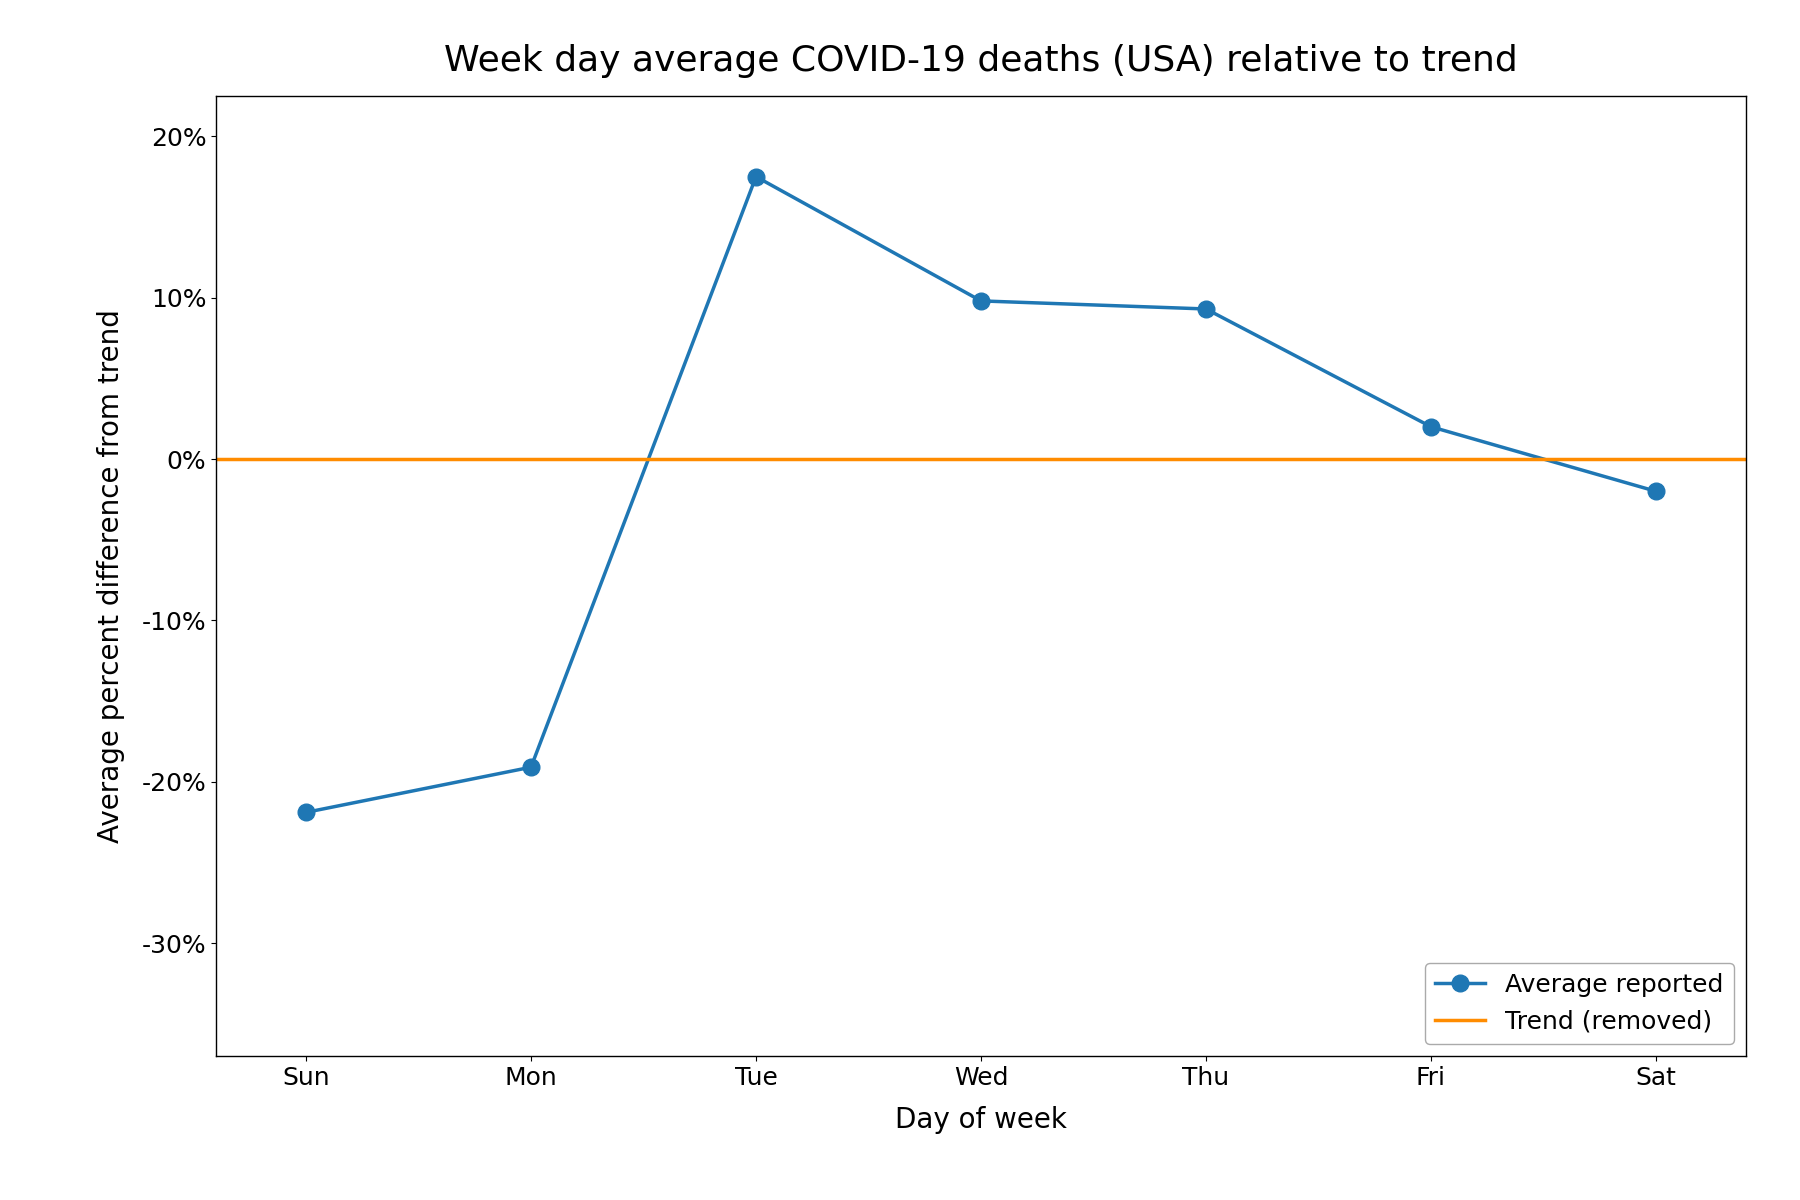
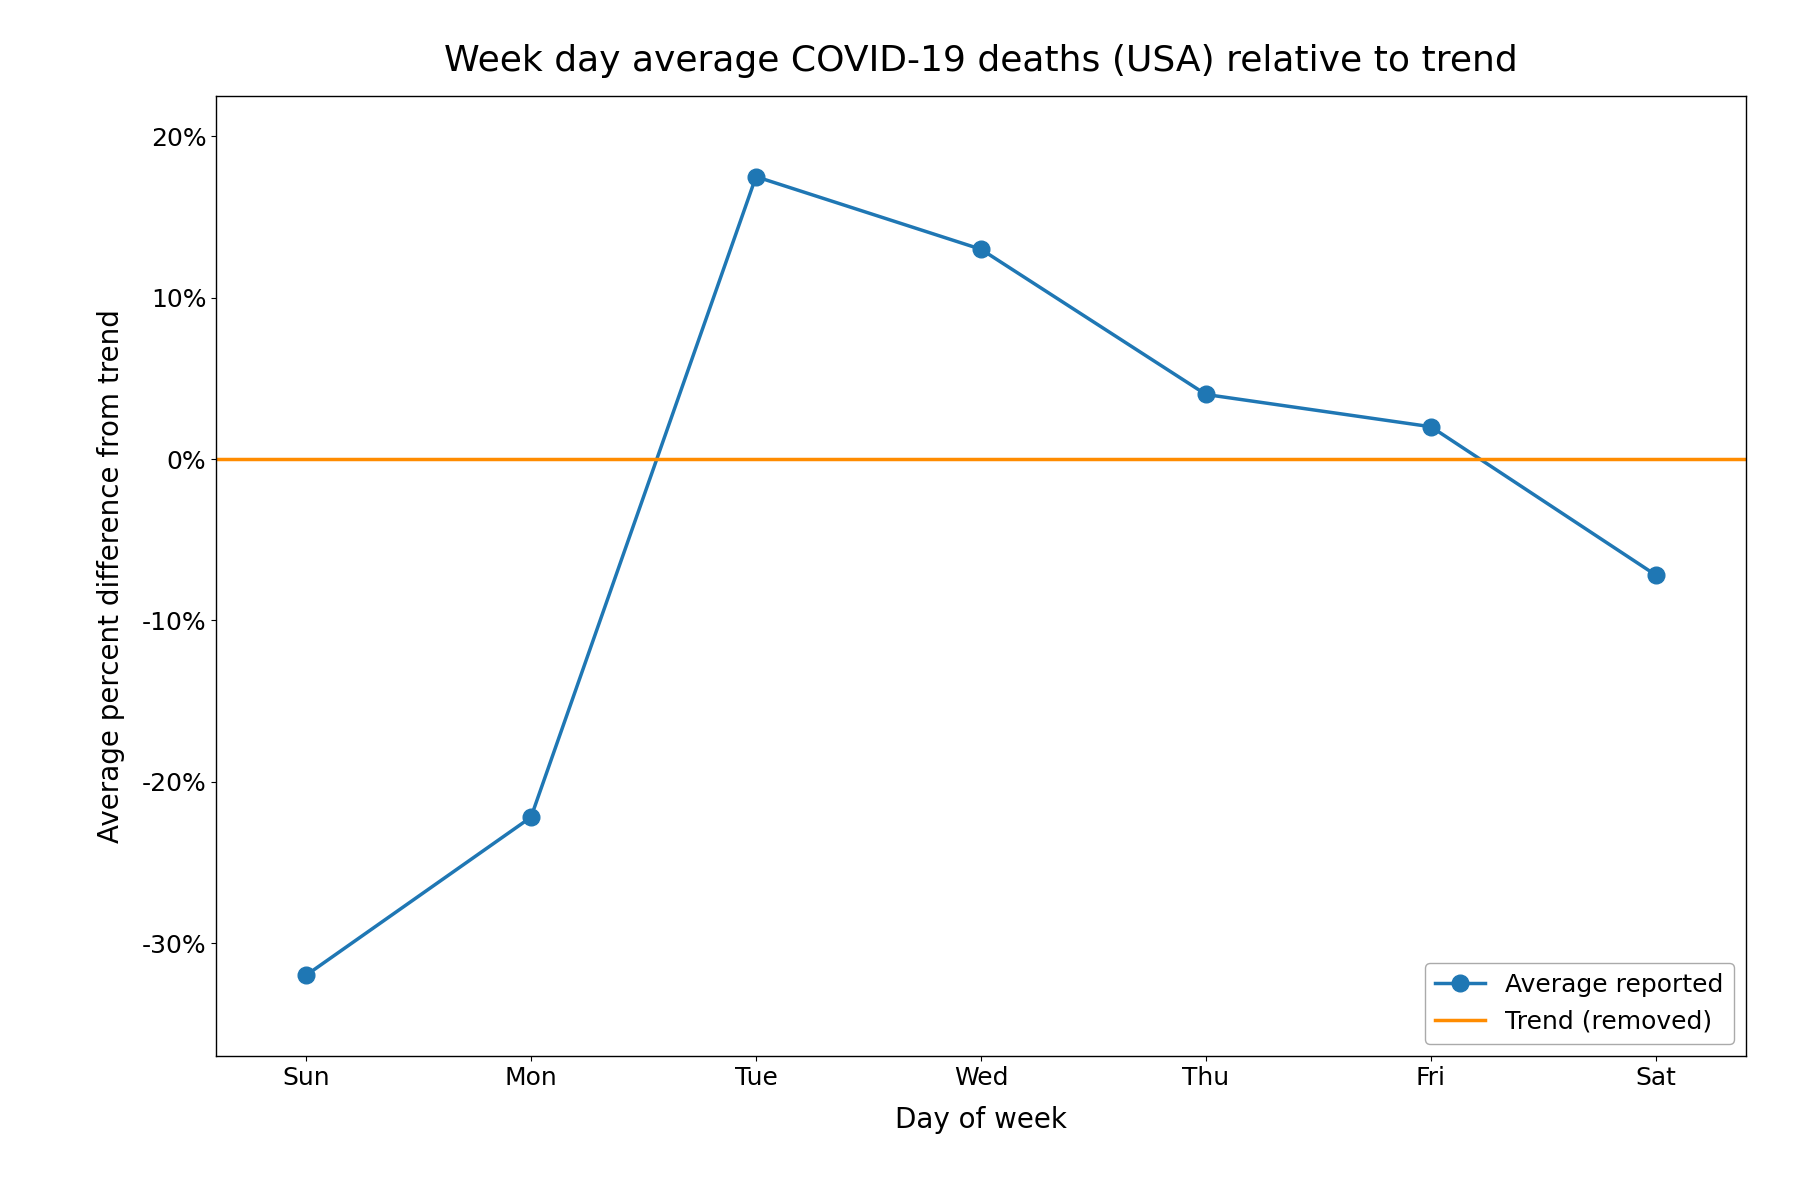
Sun: -21.9% -> -32.0%
Mon: -19.1% -> -22.2%
Wed: 9.8% -> 13.0%
Thu: 9.3% -> 4.0%
Sat: -2.0% -> -7.2%
